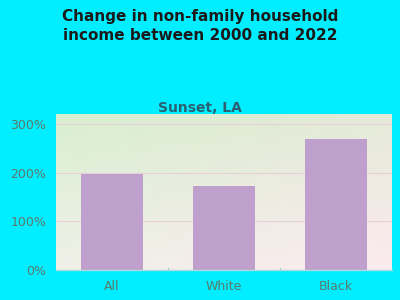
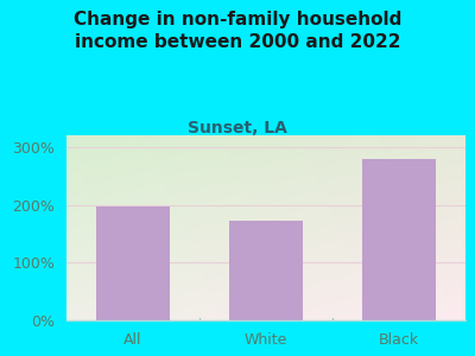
Black: 268% -> 280%
